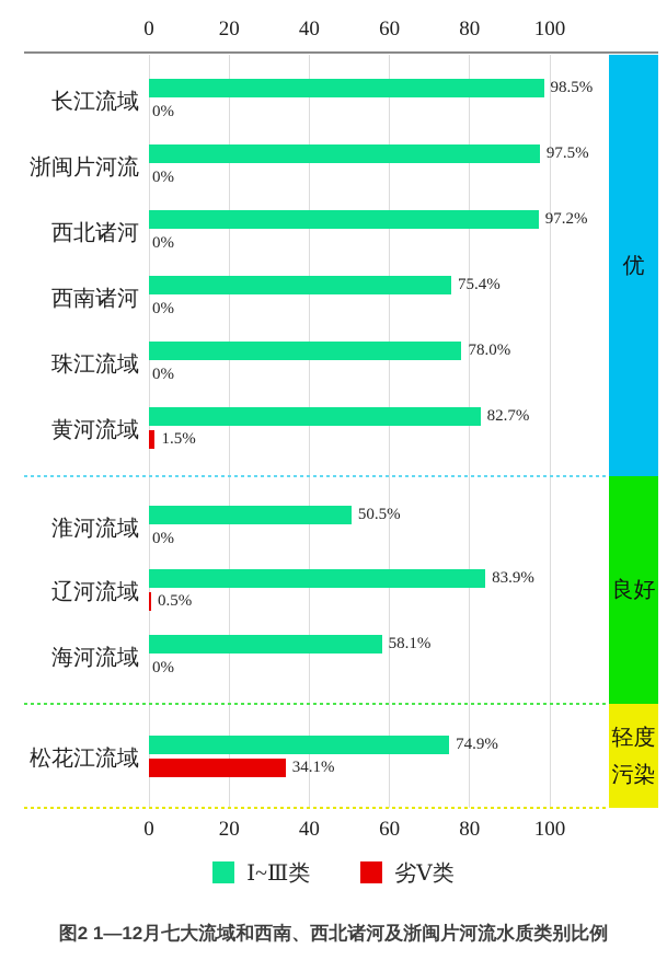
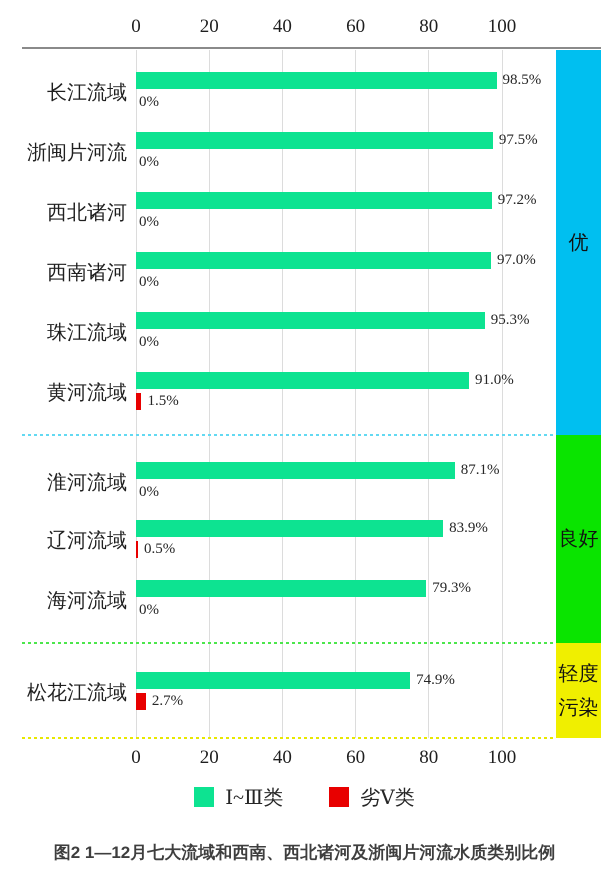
Ⅰ~Ⅲ类/西南诸河: 75.4% -> 97.0%
Ⅰ~Ⅲ类/珠江流域: 78.0% -> 95.3%
Ⅰ~Ⅲ类/黄河流域: 82.7% -> 91.0%
Ⅰ~Ⅲ类/淮河流域: 50.5% -> 87.1%
Ⅰ~Ⅲ类/海河流域: 58.1% -> 79.3%
劣Ⅴ类/松花江流域: 34.1% -> 2.7%
